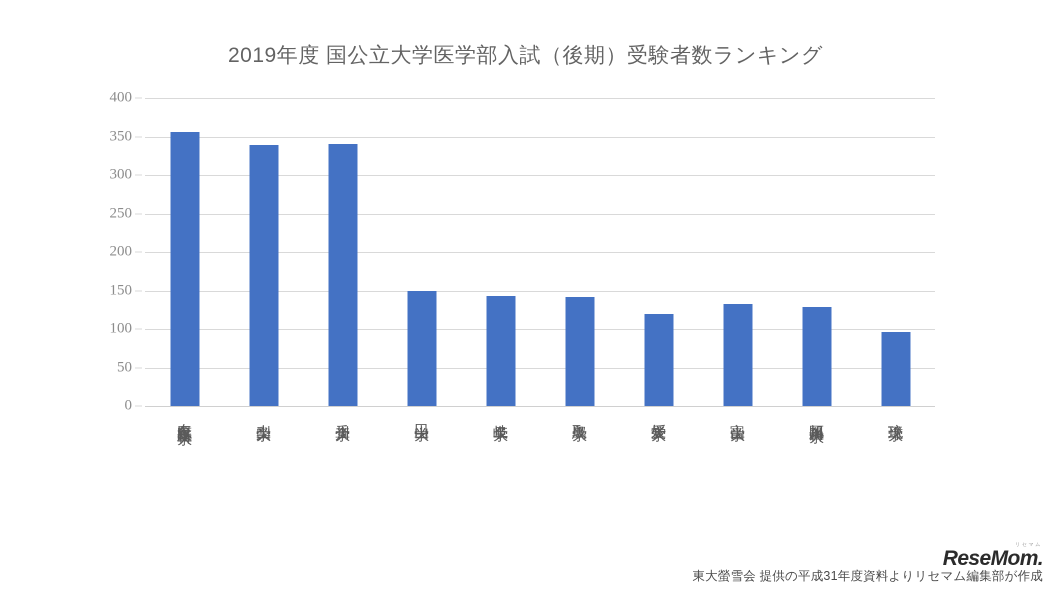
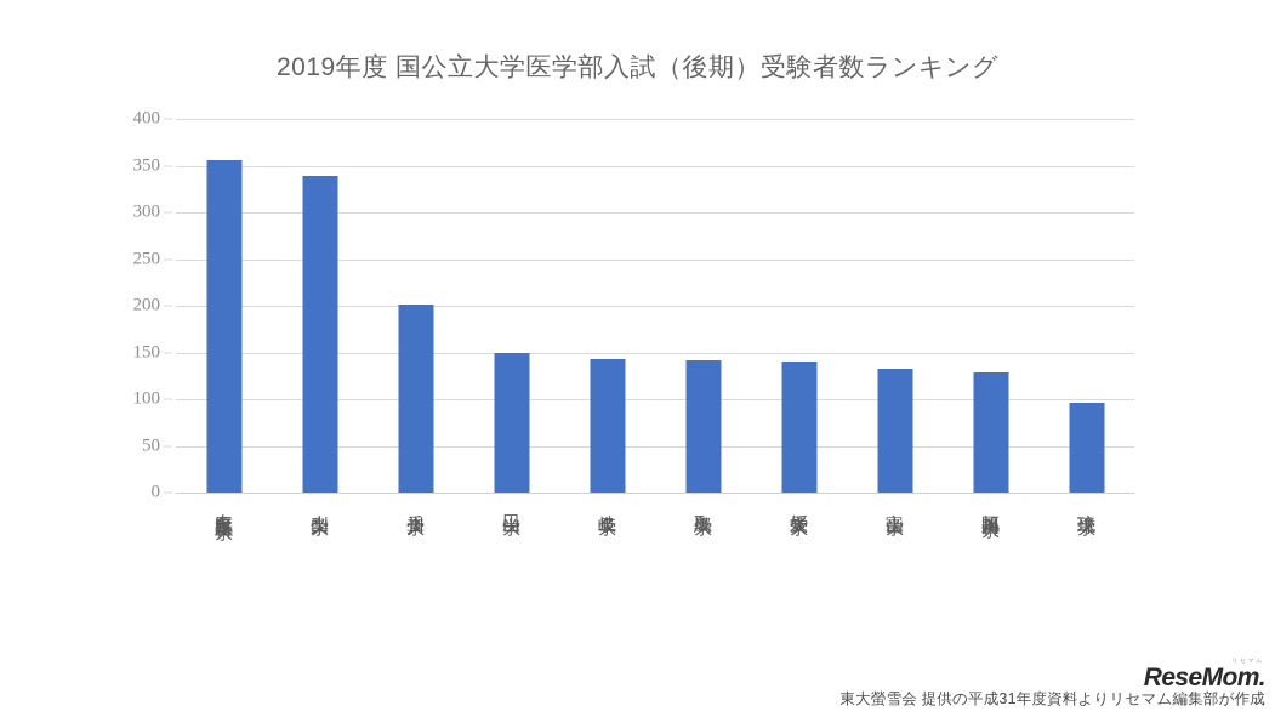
香川大学: 340 -> 200
愛媛大学: 120 -> 140
